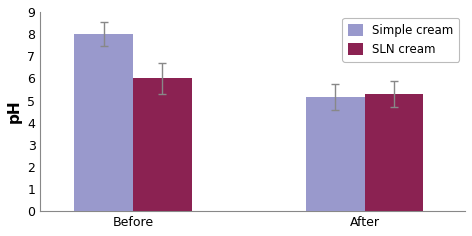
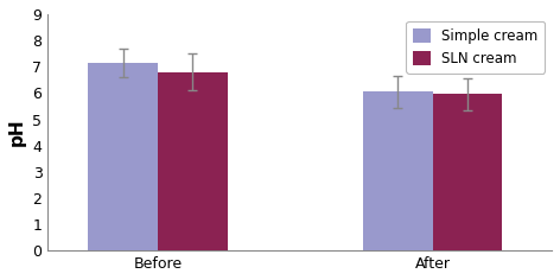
Simple cream/Before: 8.00 -> 7.15
SLN cream/Before: 6.00 -> 6.80
Simple cream/After: 5.15 -> 6.05
SLN cream/After: 5.30 -> 5.95
